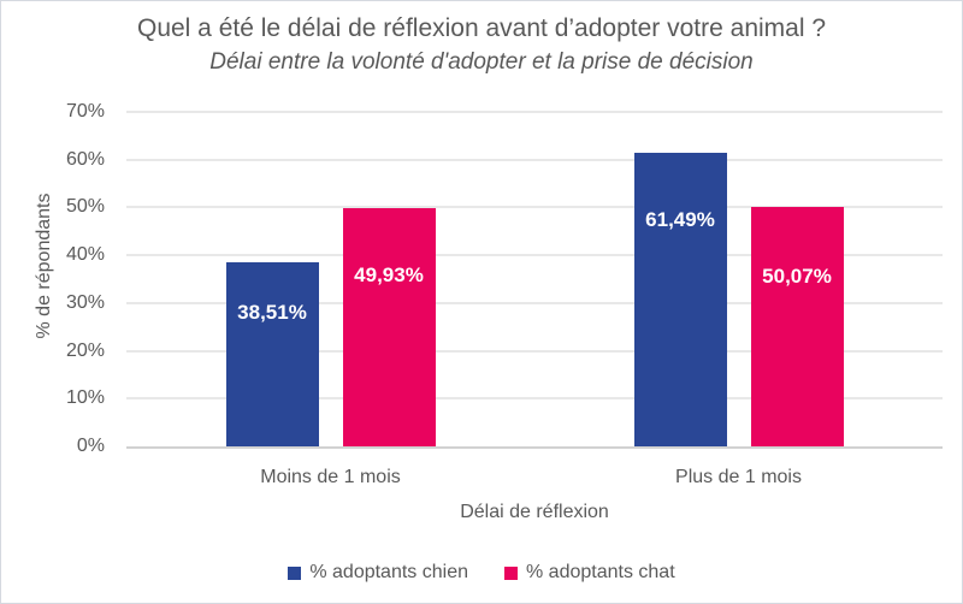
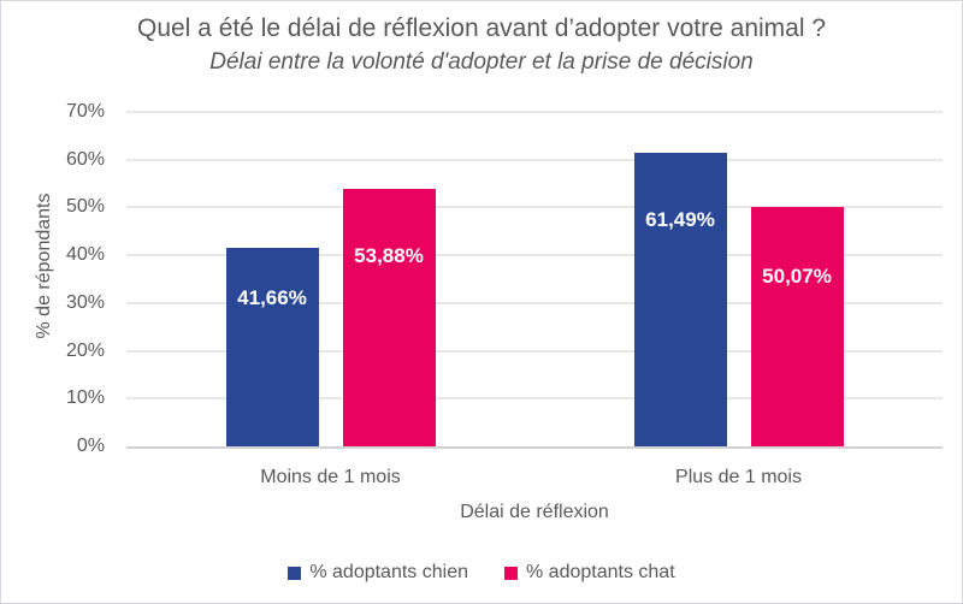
% adoptants chien/Moins de 1 mois: 38,51% -> 41,66%
% adoptants chat/Moins de 1 mois: 49,93% -> 53,88%
